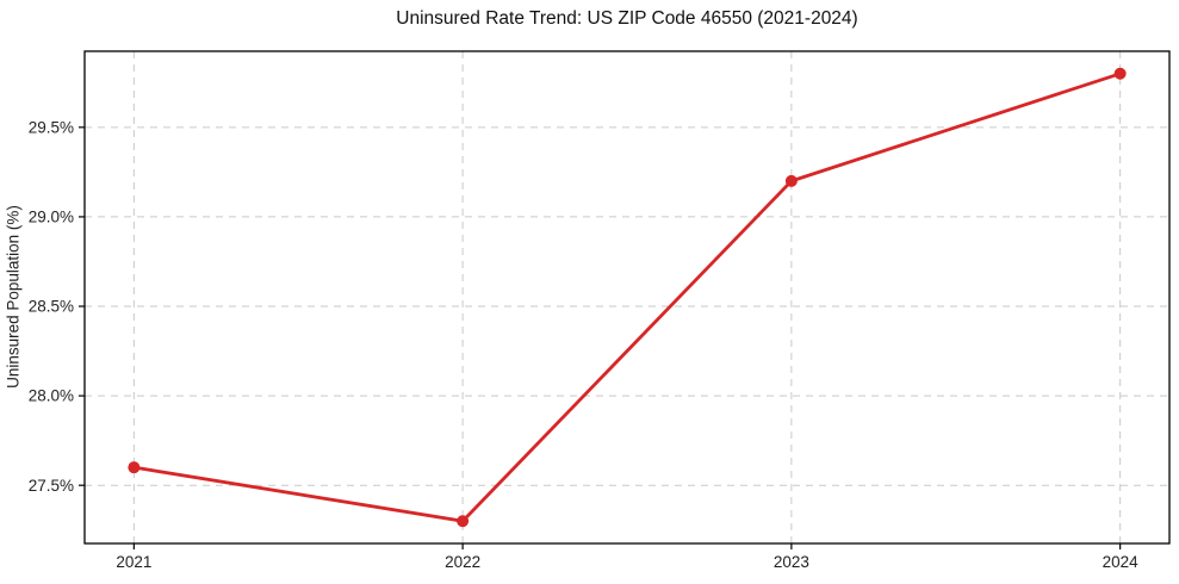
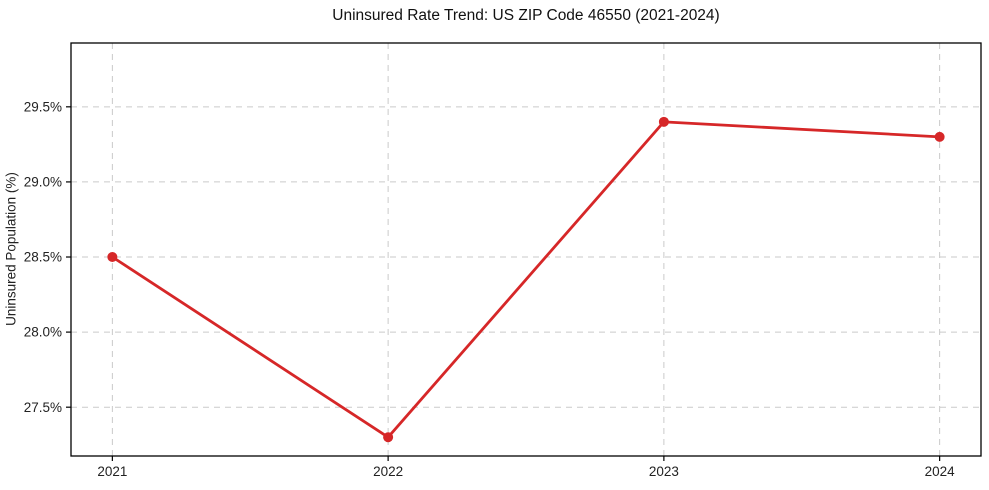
2021: 27.6% -> 28.5%
2023: 29.2% -> 29.4%
2024: 29.8% -> 29.3%
